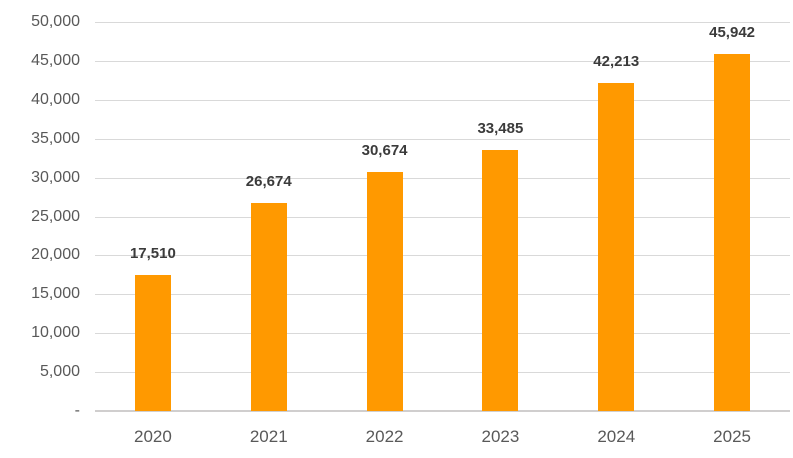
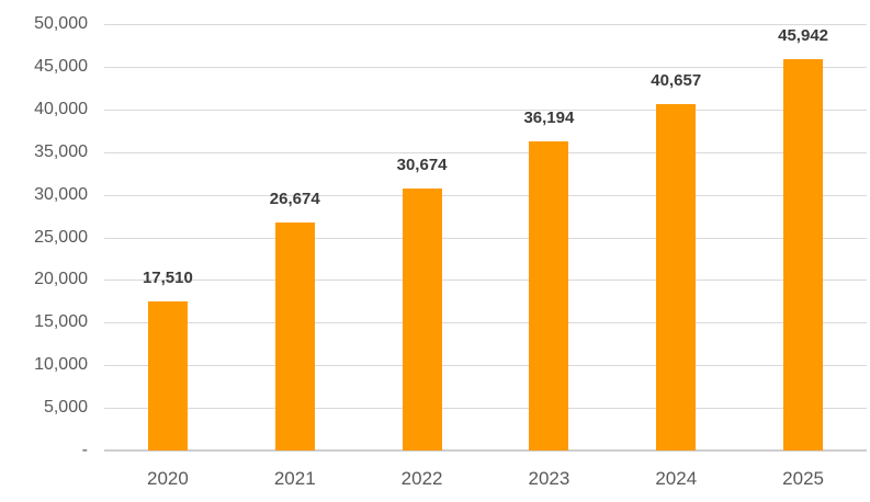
2023: 33,485 -> 36,194
2024: 42,213 -> 40,657
